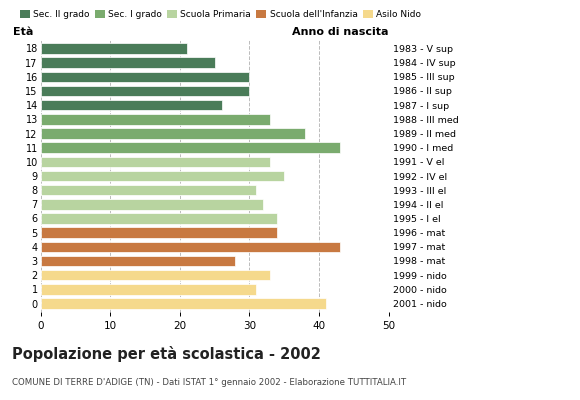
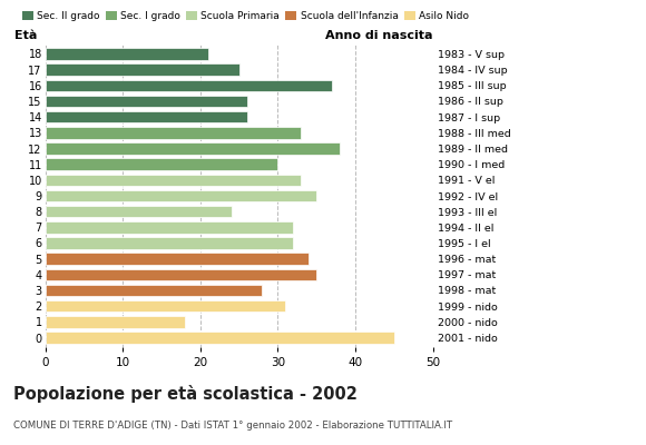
16: 30 -> 37
15: 30 -> 26
11: 43 -> 30
8: 31 -> 24
6: 34 -> 32
4: 43 -> 35
2: 33 -> 31
1: 31 -> 18
0: 41 -> 45
